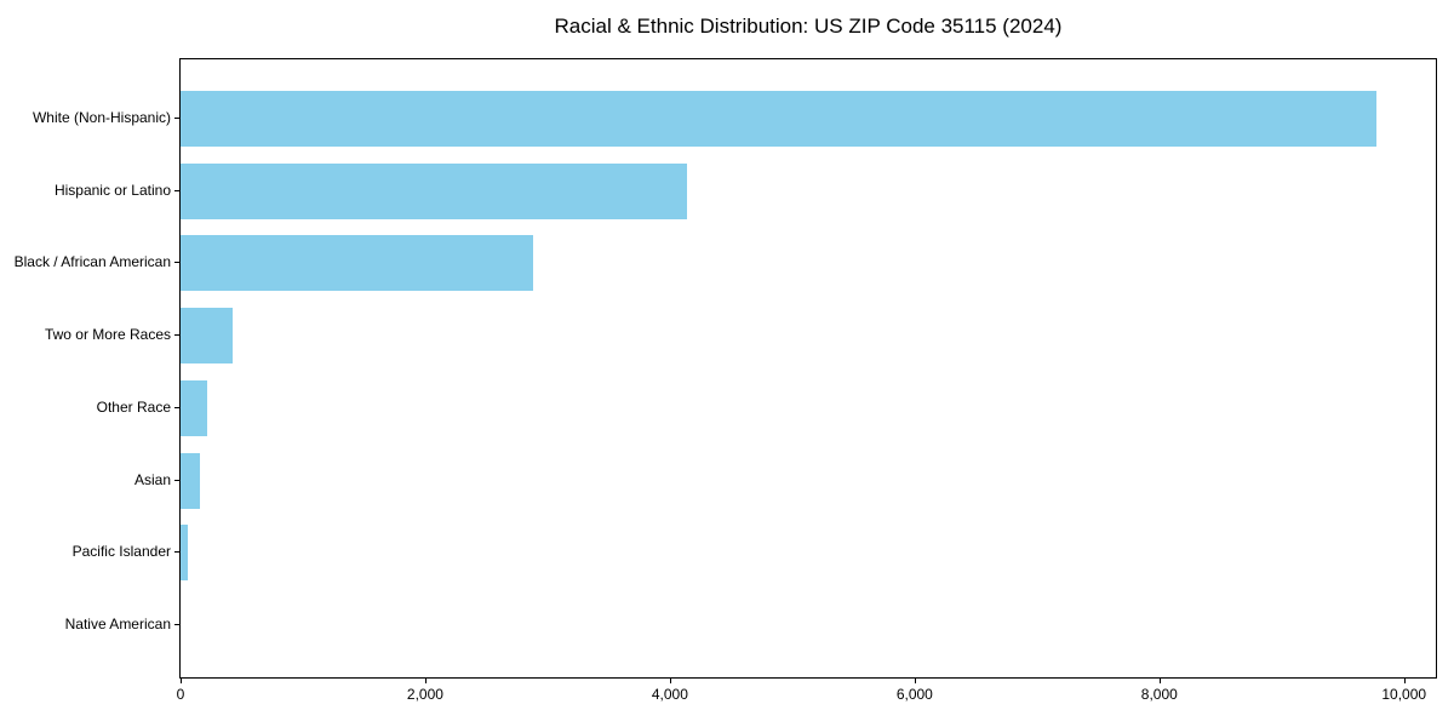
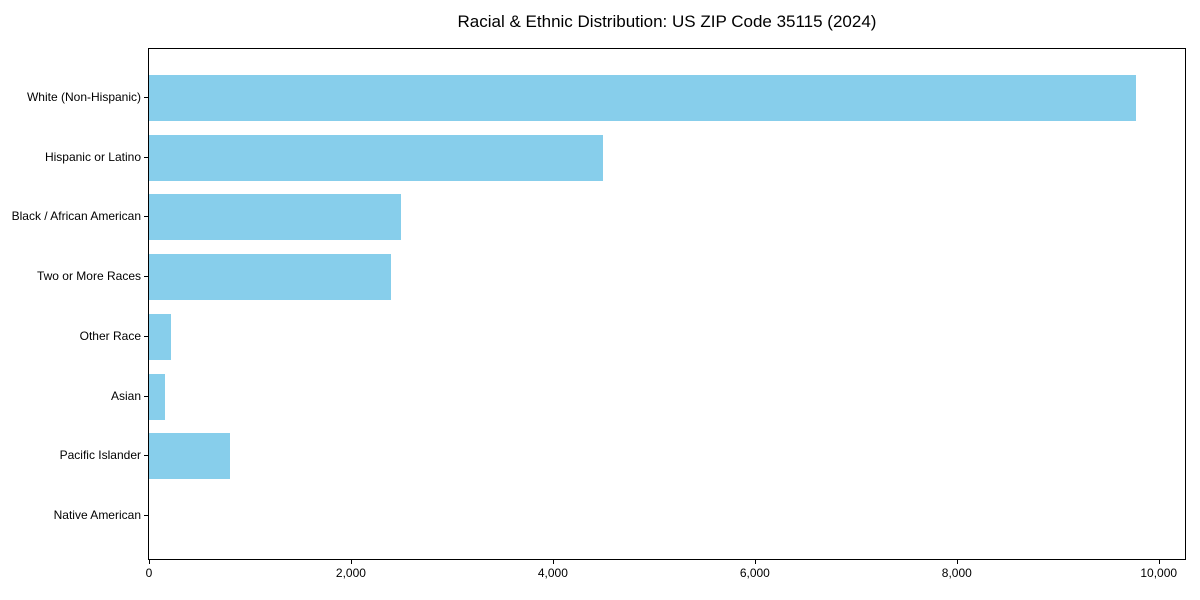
Hispanic or Latino: 4100 -> 4500
Black / African American: 2900 -> 2500
Two or More Races: 400 -> 2400
Pacific Islander: 100 -> 800
